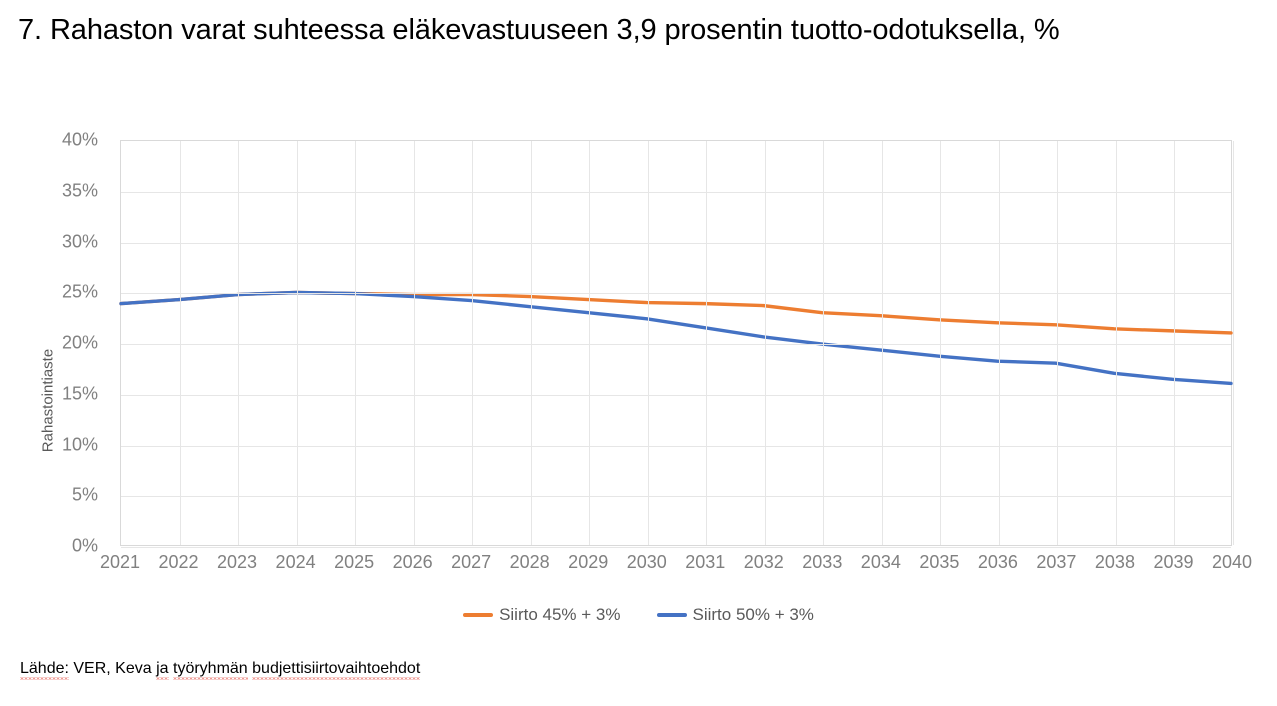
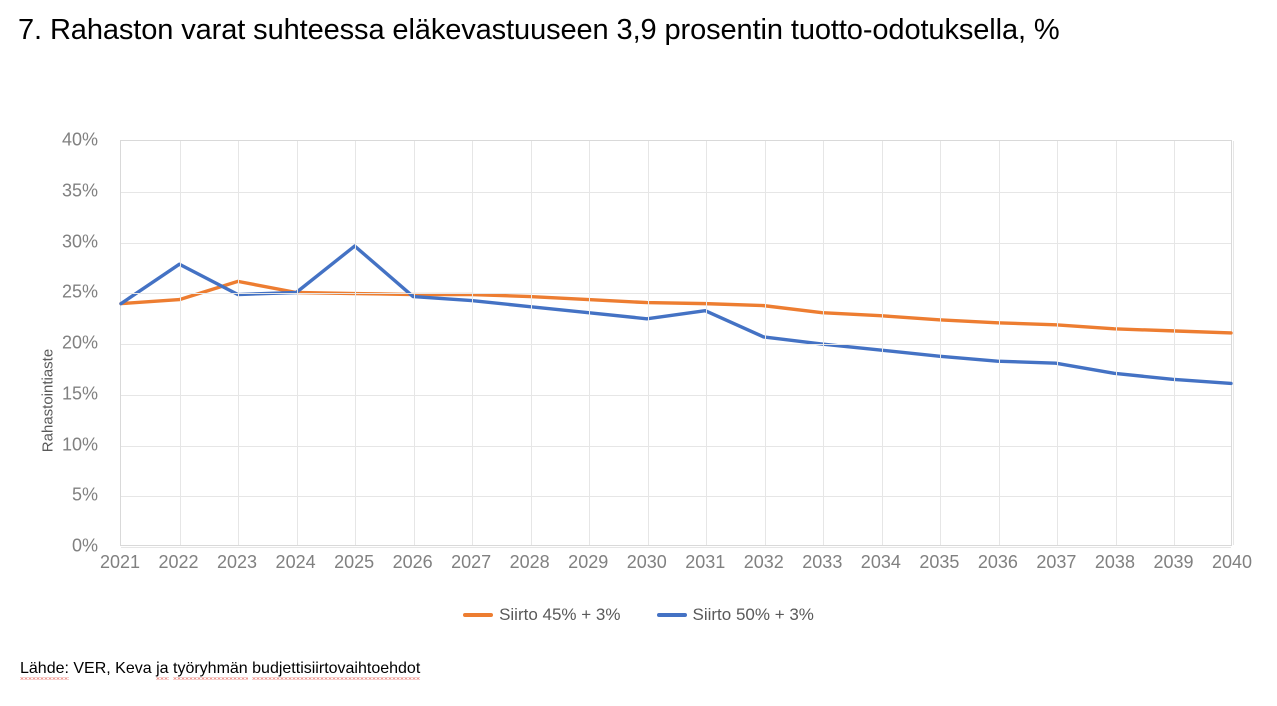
Siirto 50% + 3%/2022: 24.3% -> 27.8%
Siirto 45% + 3%/2023: 24.8% -> 26.1%
Siirto 50% + 3%/2025: 24.9% -> 29.6%
Siirto 50% + 3%/2031: 21.5% -> 23.2%
